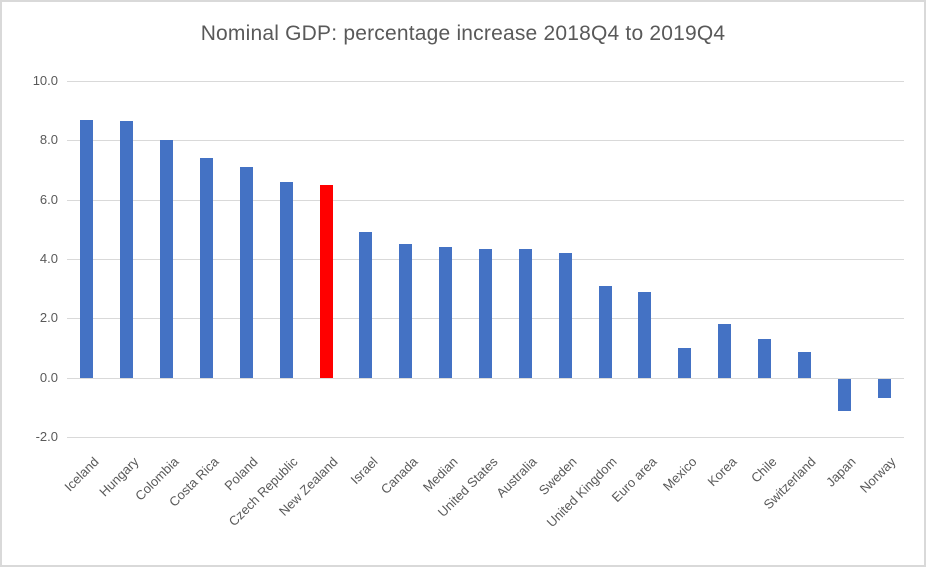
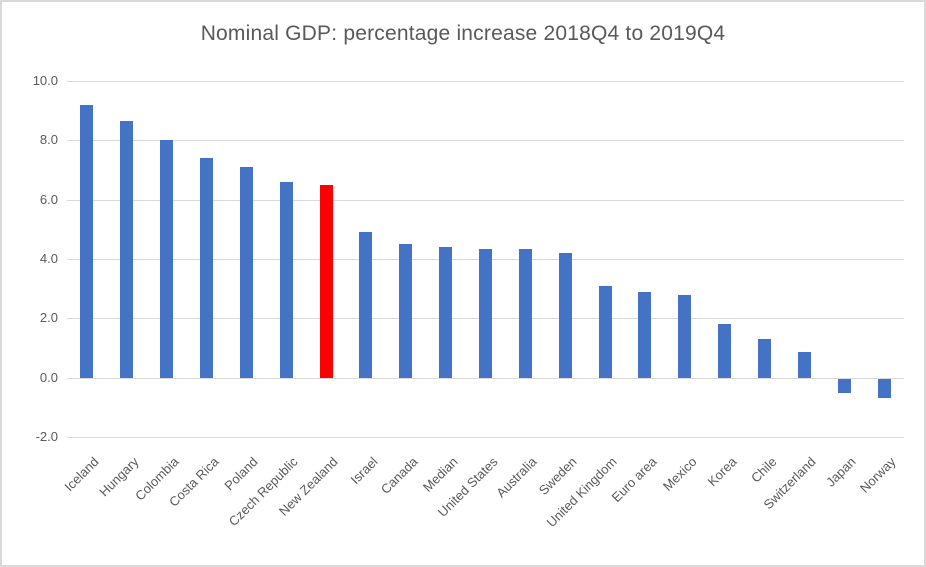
Iceland: 8.7 -> 9.2
Mexico: 1.0 -> 2.8
Japan: -1.1 -> -0.5
